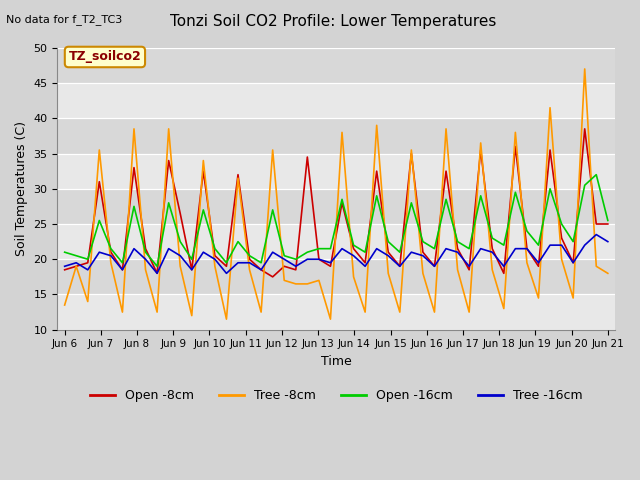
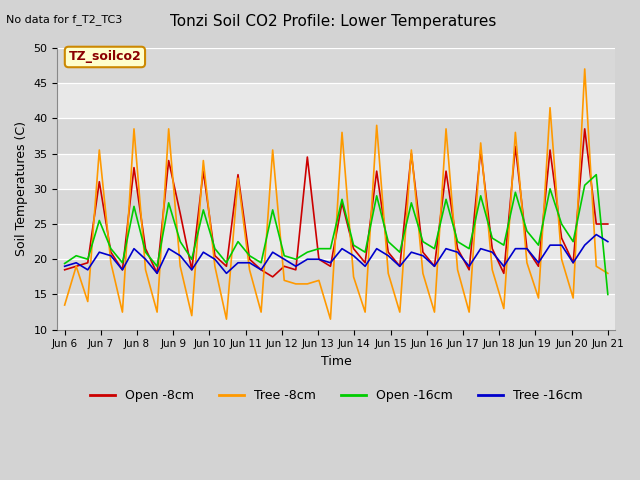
Open -16cm/Jun 6: 21.0 -> 19.4
Open -16cm/Jun 21: 25.5 -> 15.0
